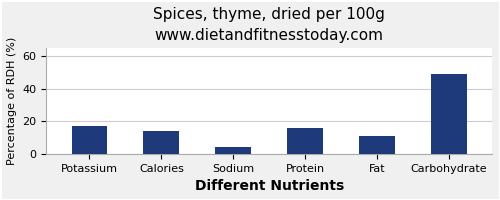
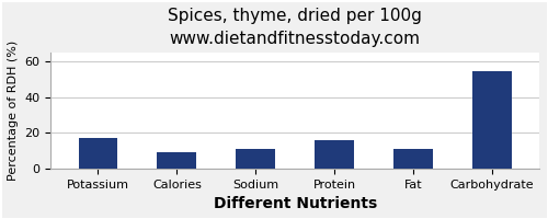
Calories: 14 -> 9
Sodium: 4 -> 11
Carbohydrate: 49 -> 55
